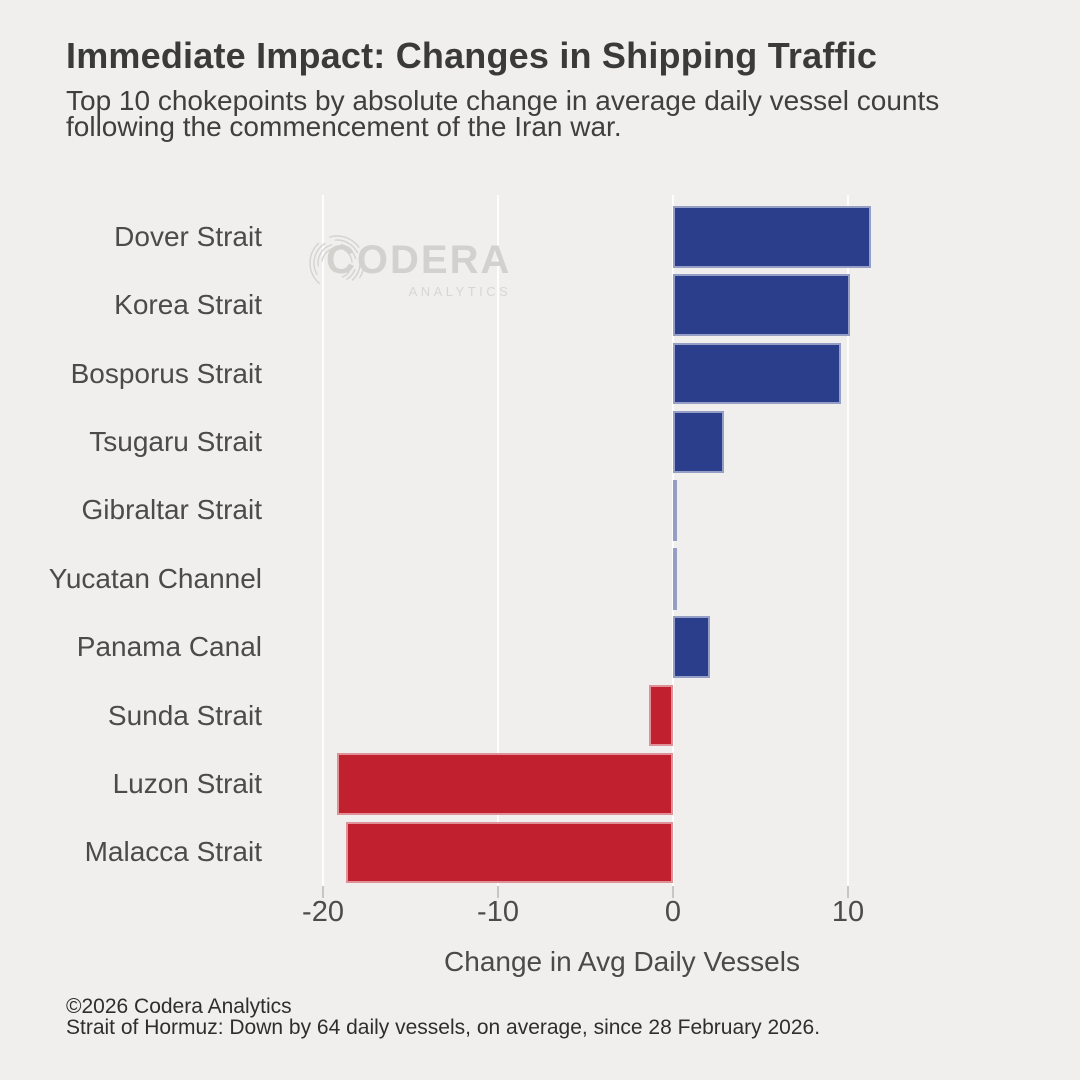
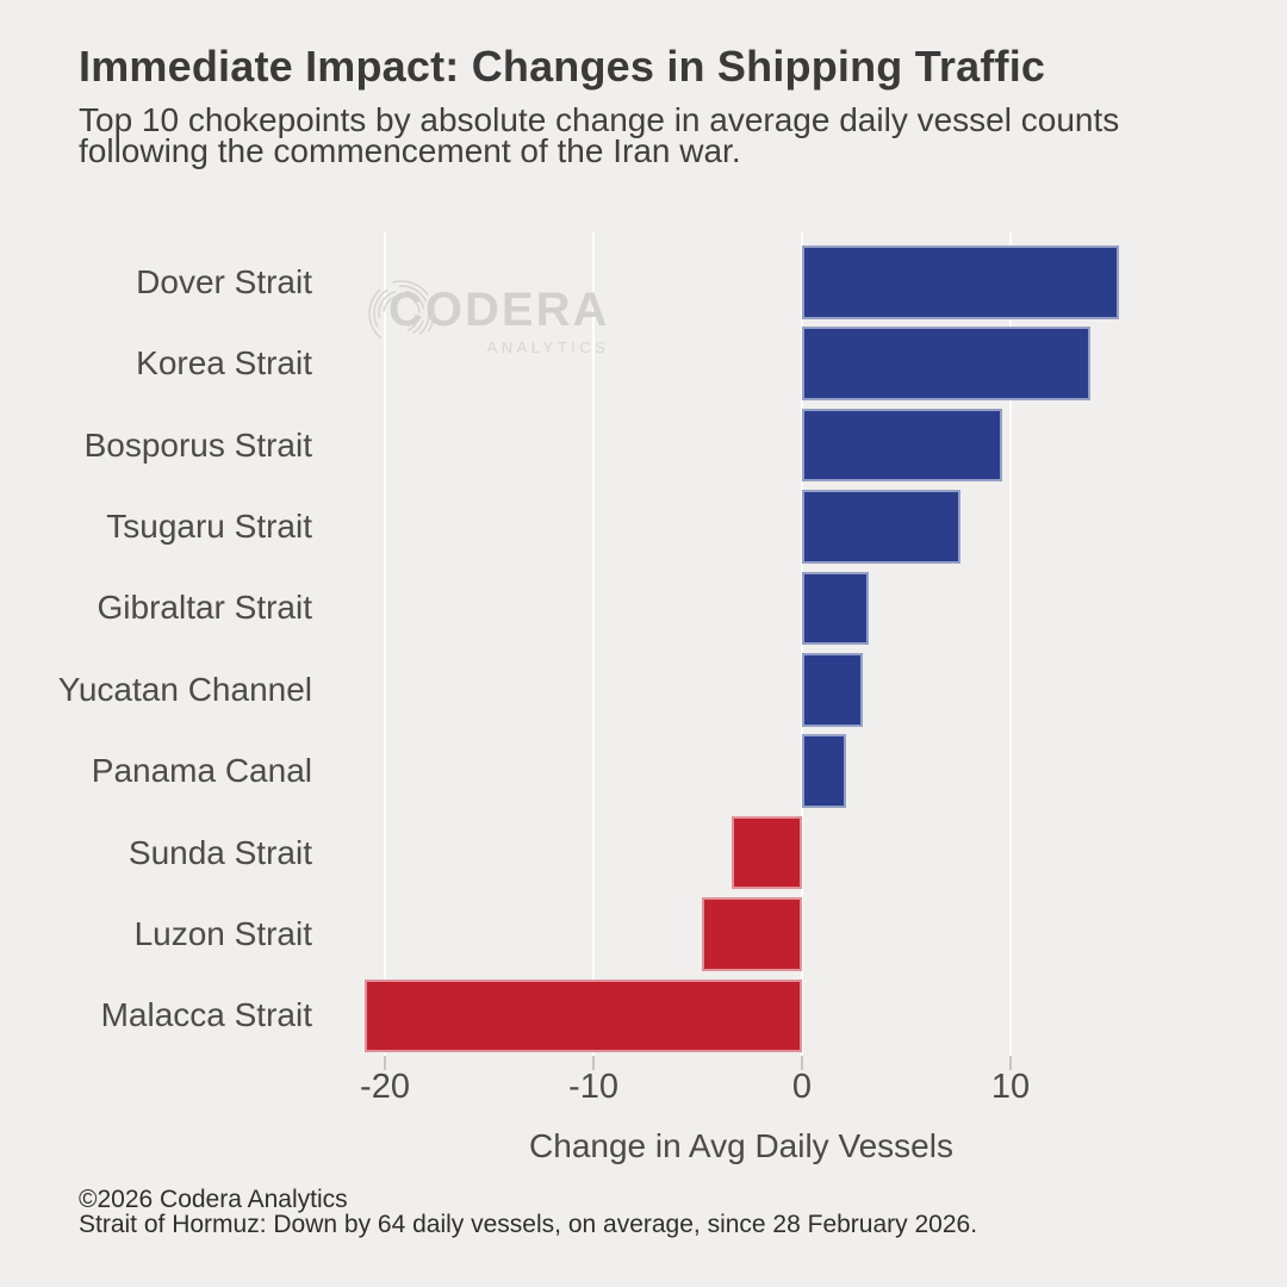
Dover Strait: 11.3 -> 15.2
Korea Strait: 10.1 -> 13.8
Tsugaru Strait: 2.9 -> 7.6
Gibraltar Strait: 0.2 -> 3.2
Yucatan Channel: 0.2 -> 2.9
Sunda Strait: -1.4 -> -3.4
Luzon Strait: -19.2 -> -4.8
Malacca Strait: -18.7 -> -21.0
